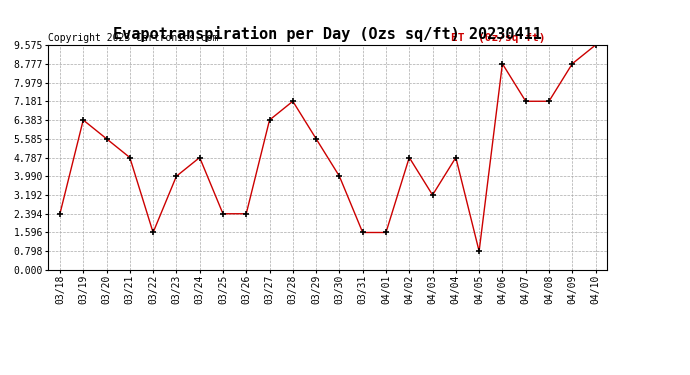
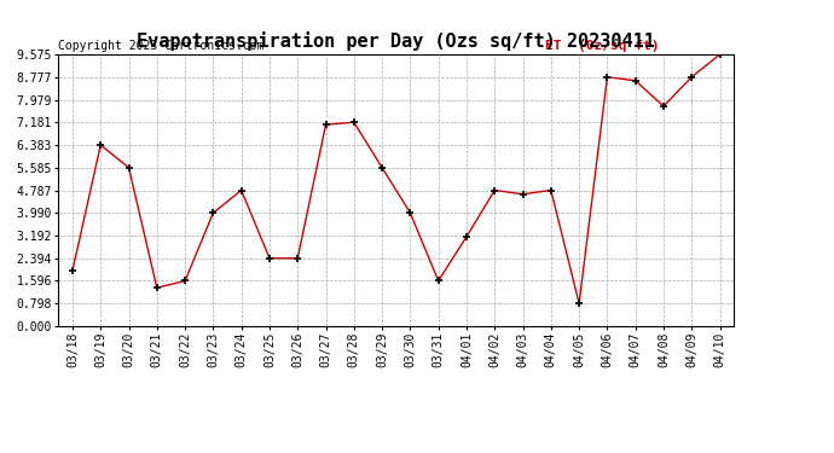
03/18: 2.39 -> 1.95
03/21: 4.79 -> 1.35
03/27: 6.38 -> 7.10
04/01: 1.60 -> 3.15
04/03: 3.19 -> 4.65
04/07: 7.18 -> 8.65
04/08: 7.18 -> 7.75
